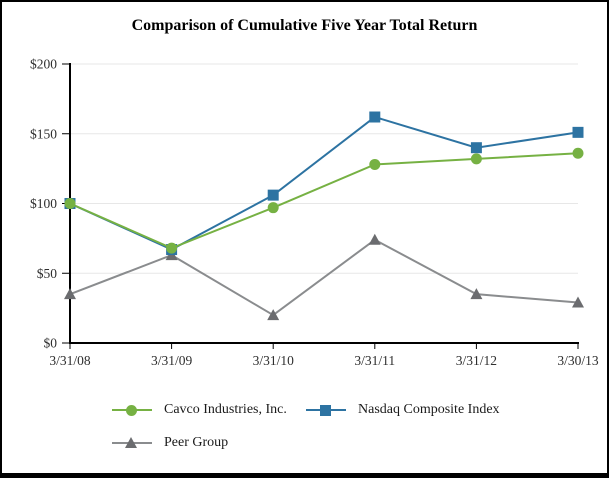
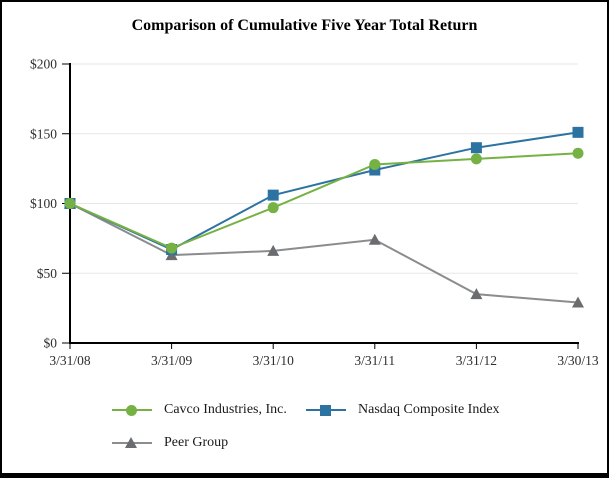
Peer Group/3/31/08: $35 -> $100
Peer Group/3/31/10: $20 -> $66
Nasdaq Composite Index/3/31/11: $162 -> $124
